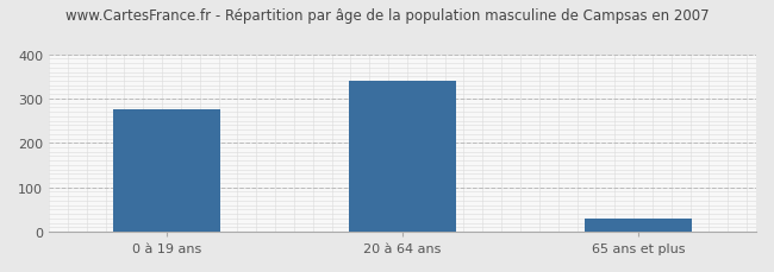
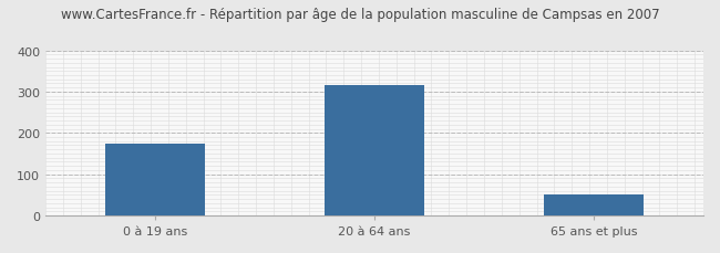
0 à 19 ans: 275 -> 175
20 à 64 ans: 340 -> 315
65 ans et plus: 30 -> 50
